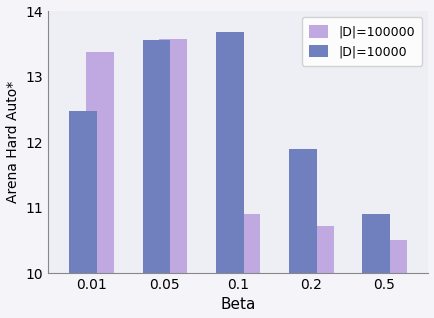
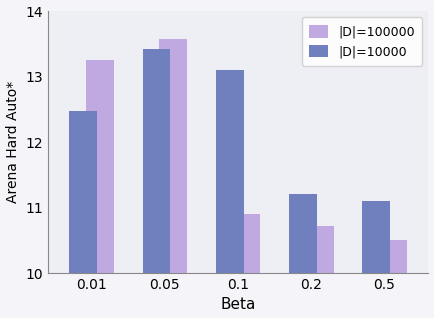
|D|=100000/0.01: 13.38 -> 13.25
|D|=10000/0.05: 13.56 -> 13.42
|D|=10000/0.1: 13.68 -> 13.10
|D|=10000/0.2: 11.90 -> 11.20
|D|=10000/0.5: 10.90 -> 11.10
